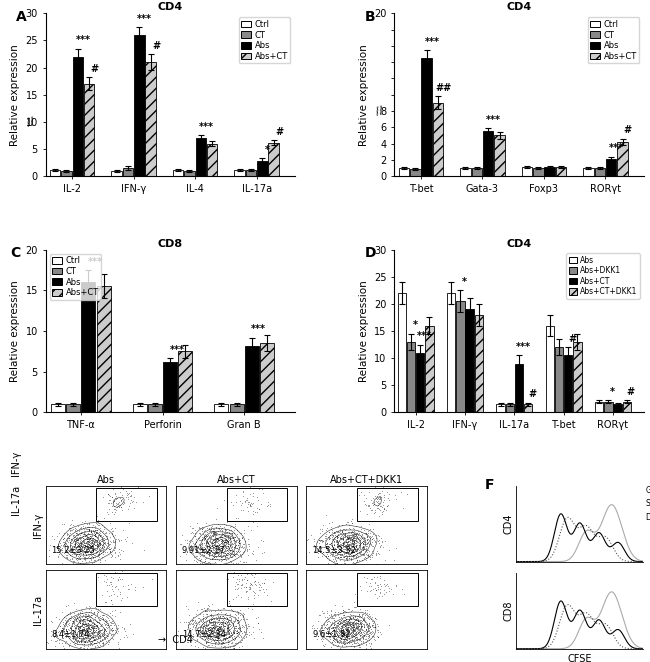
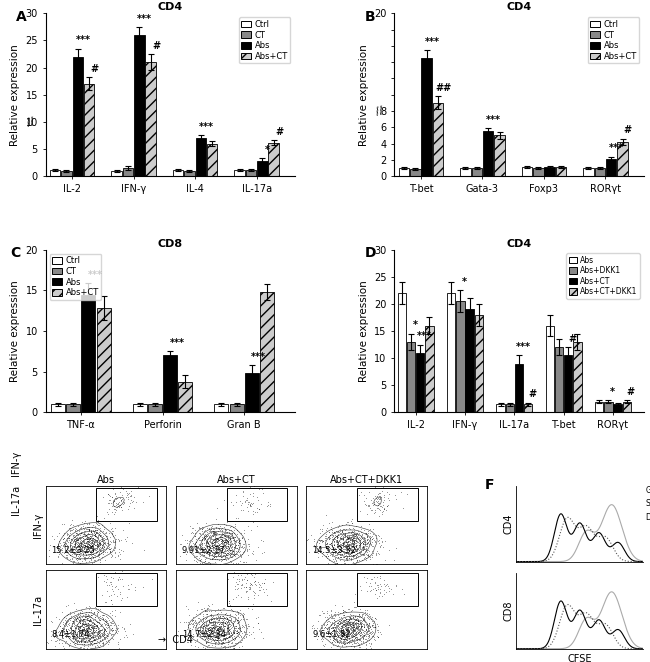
CD8/Abs/TNF-α: 16.0 -> 14.4
CD8/Abs+CT/TNF-α: 15.5 -> 12.8
CD8/Abs/Perforin: 6.2 -> 7.0
CD8/Abs+CT/Perforin: 7.5 -> 3.8
CD8/Abs/Gran B: 8.2 -> 4.8
CD8/Abs+CT/Gran B: 8.5 -> 14.8
